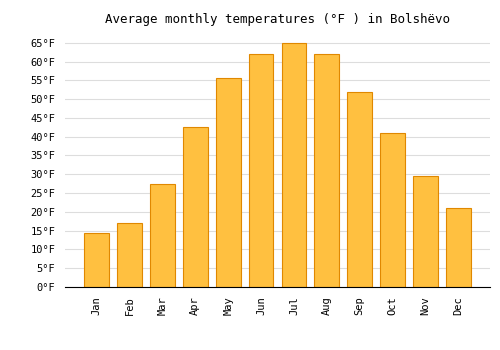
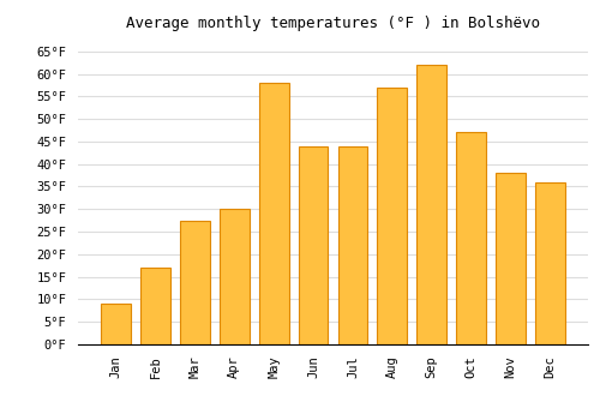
Jan: 14.5°F -> 9.0°F
Apr: 42.5°F -> 30.0°F
May: 55.5°F -> 58.0°F
Jun: 62.0°F -> 44.0°F
Jul: 65.0°F -> 44.0°F
Aug: 62.0°F -> 57.0°F
Sep: 52.0°F -> 62.0°F
Oct: 41.0°F -> 47.0°F
Nov: 29.5°F -> 38.0°F
Dec: 21.0°F -> 36.0°F
